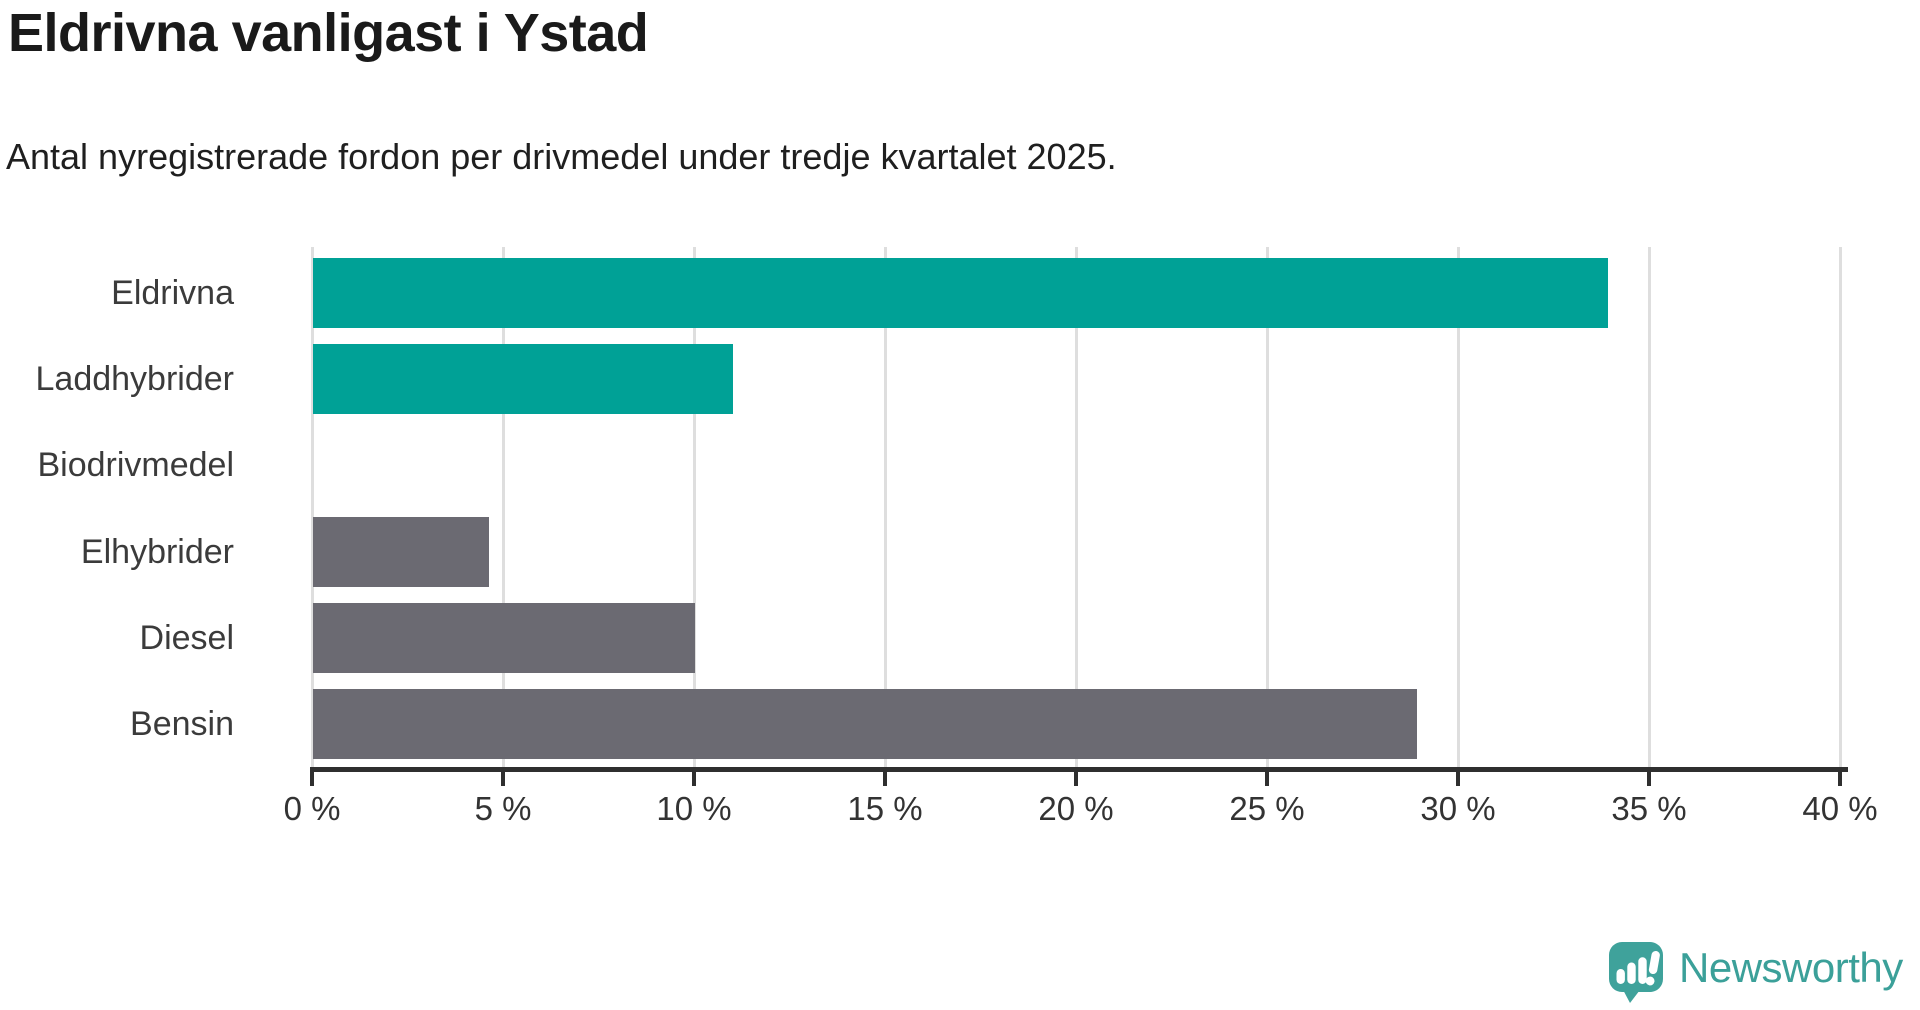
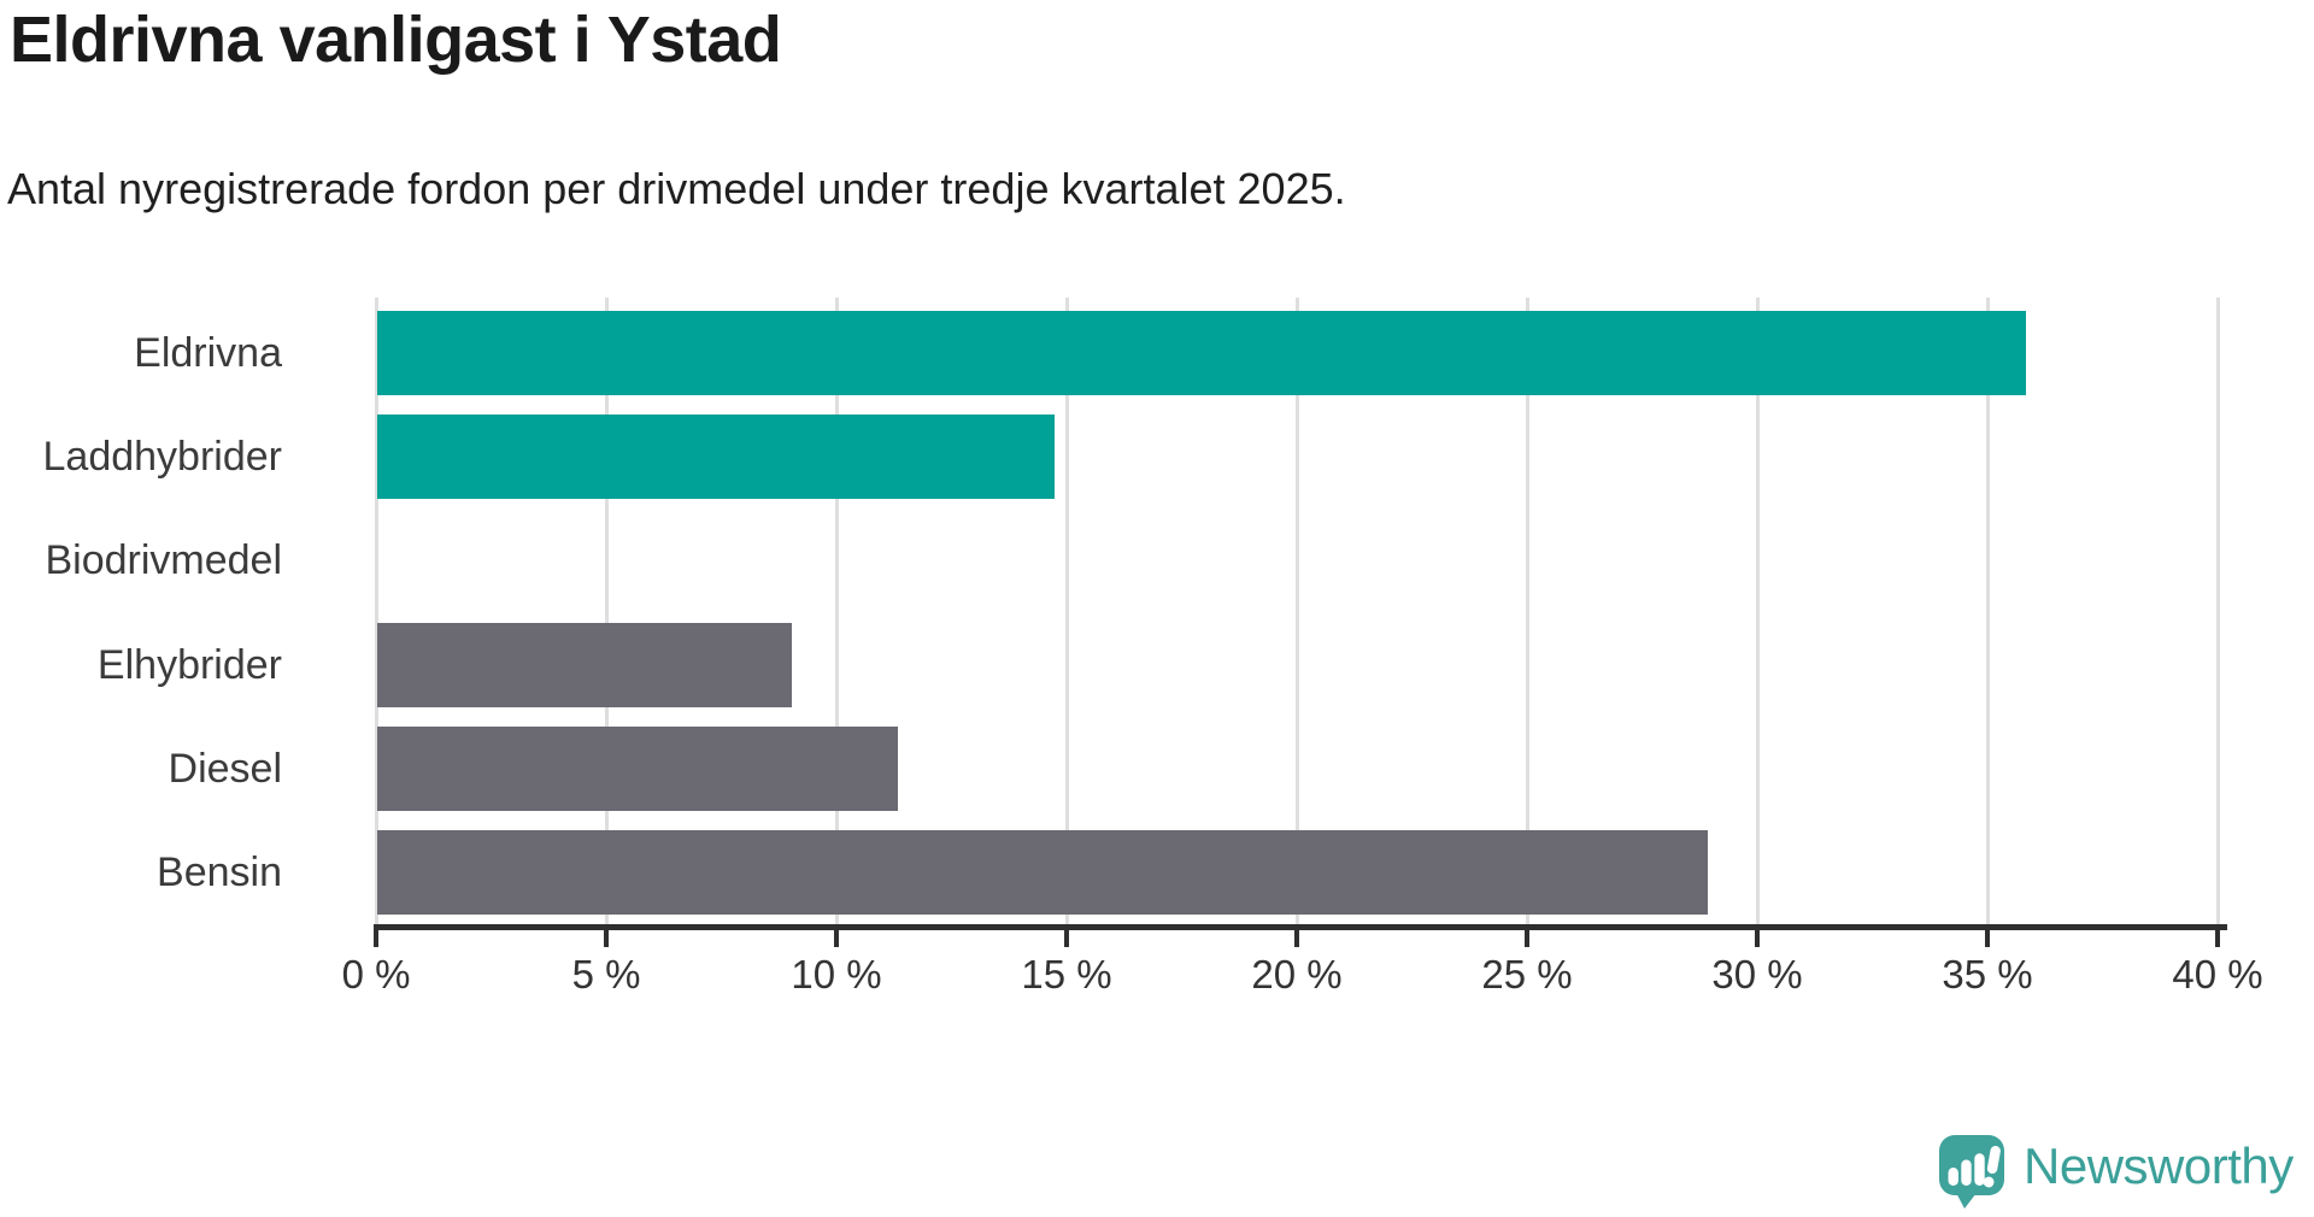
Eldrivna: 33.9% -> 35.8%
Laddhybrider: 11.0% -> 14.7%
Elhybrider: 4.6% -> 9.0%
Diesel: 10.0% -> 11.3%
